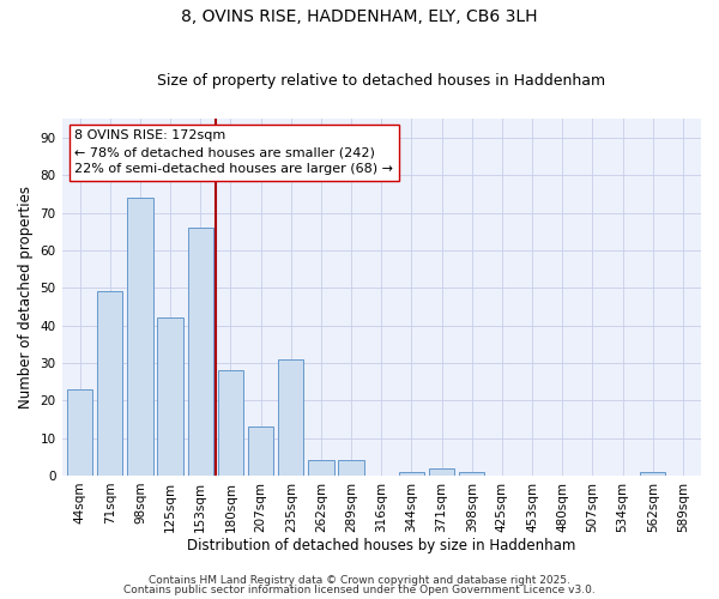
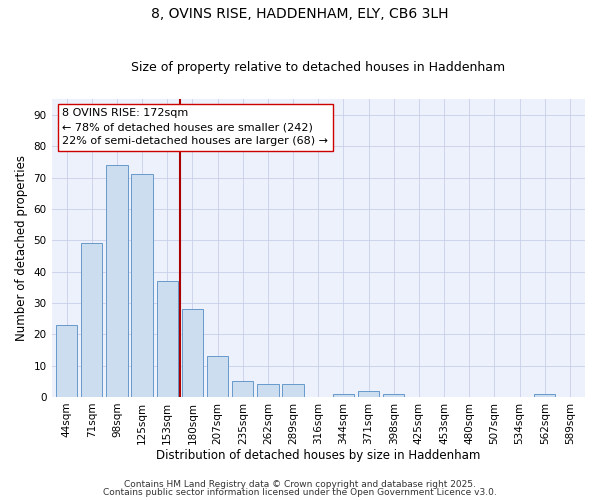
125sqm: 42 -> 71
153sqm: 66 -> 37
235sqm: 31 -> 5
